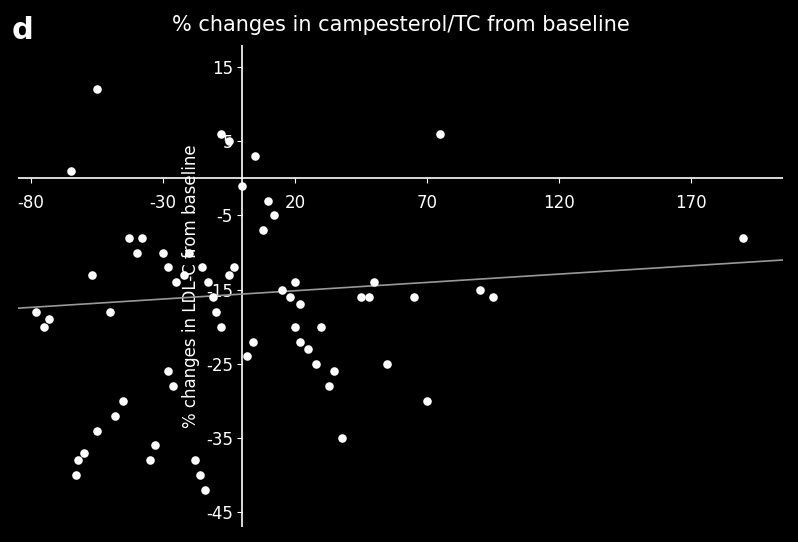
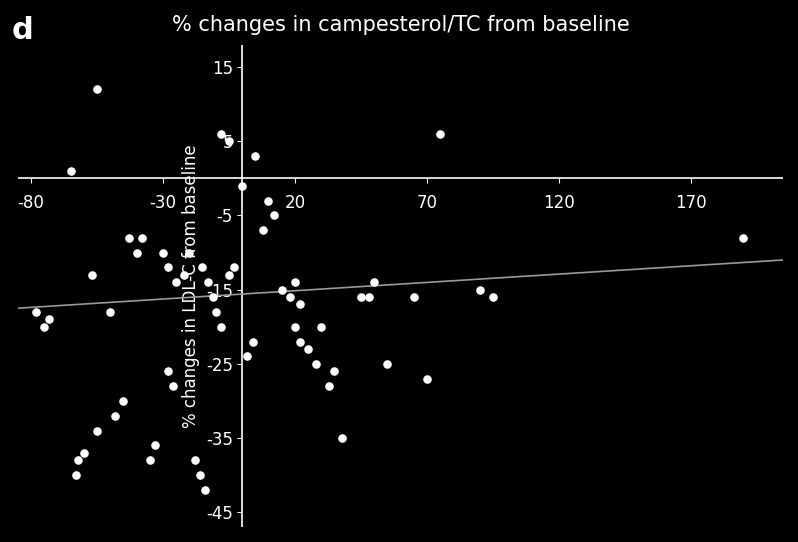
70: -30 -> -27
